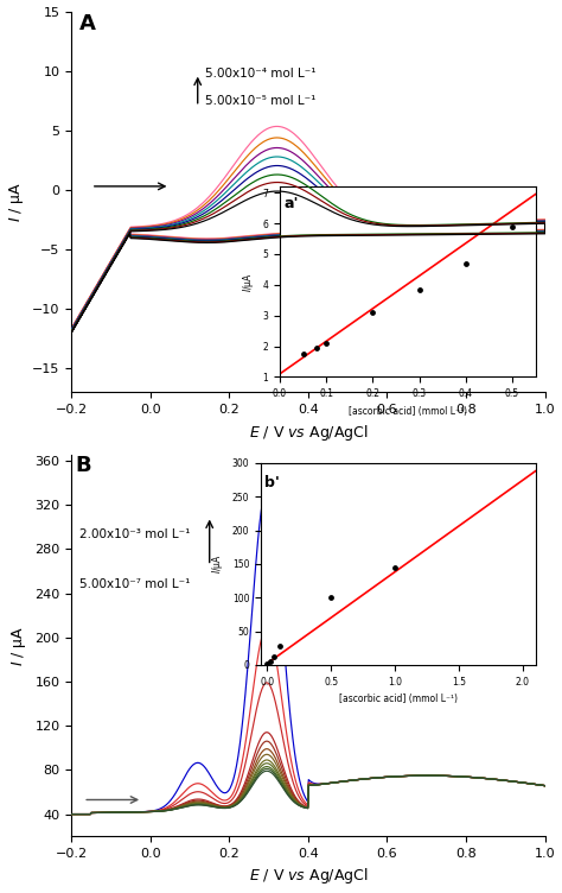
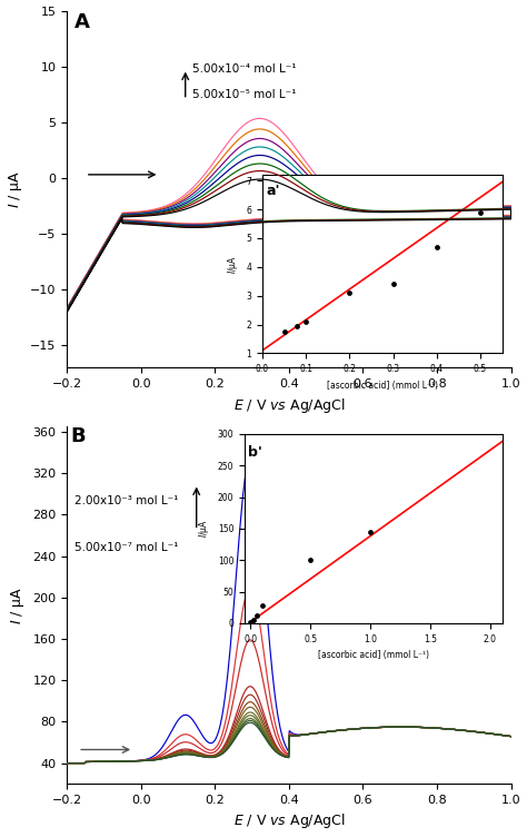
0.3: 3.85 -> 3.40
